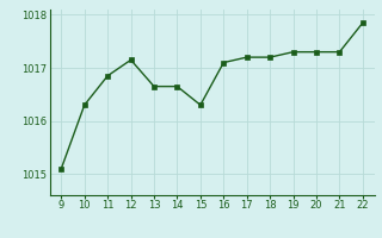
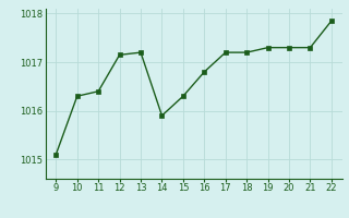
11: 1016.85 -> 1016.40
13: 1016.65 -> 1017.20
14: 1016.65 -> 1015.90
16: 1017.10 -> 1016.80
